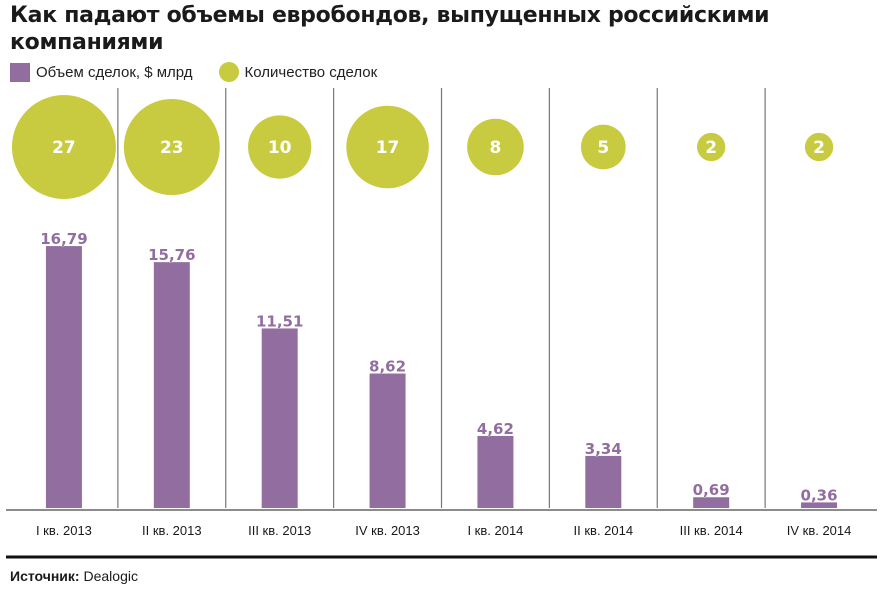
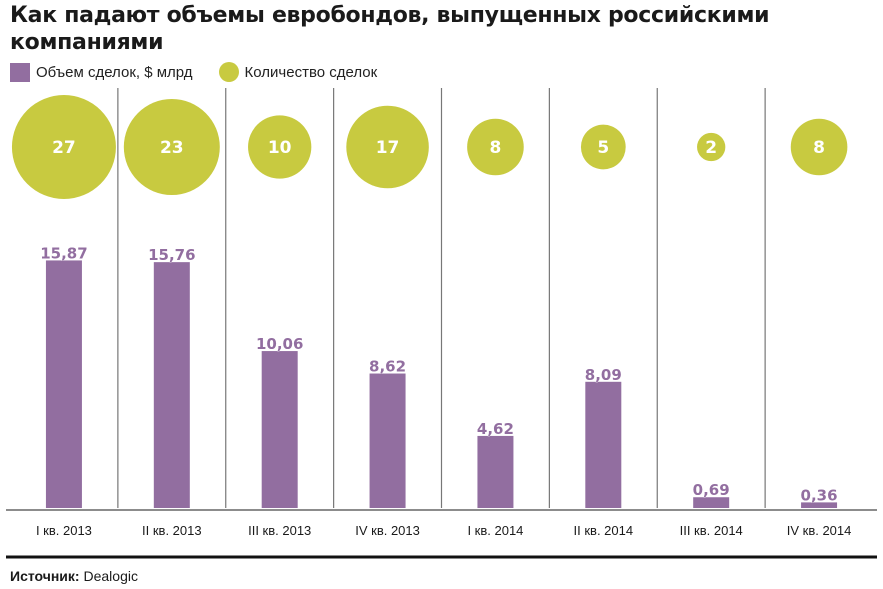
Объем сделок, $ млрд/I кв. 2013: 16,79 -> 15,87
Объем сделок, $ млрд/III кв. 2013: 11,51 -> 10,06
Объем сделок, $ млрд/II кв. 2014: 3,34 -> 8,09
Количество сделок/IV кв. 2014: 2 -> 8
